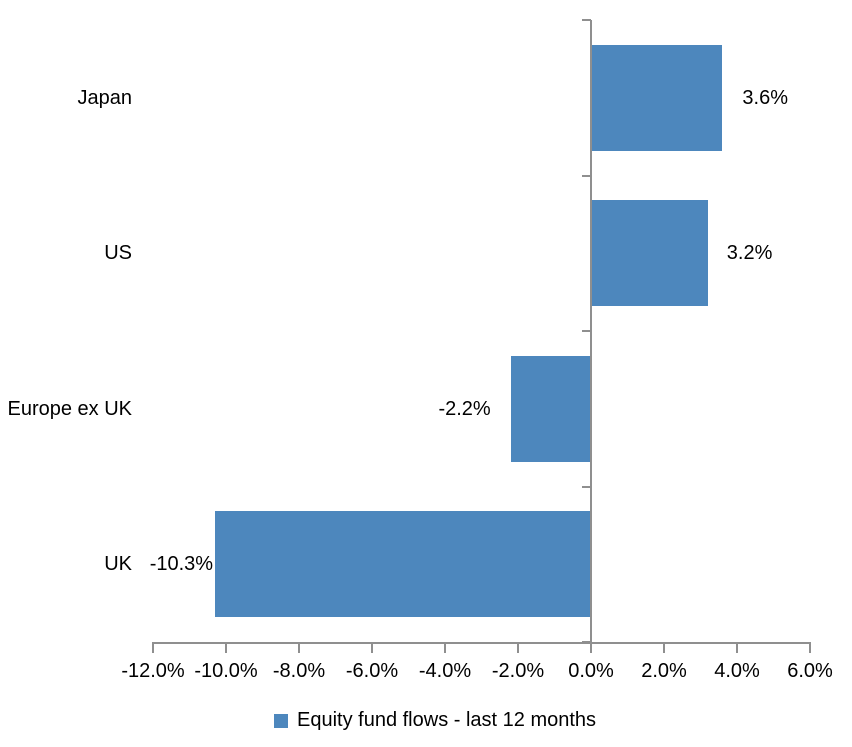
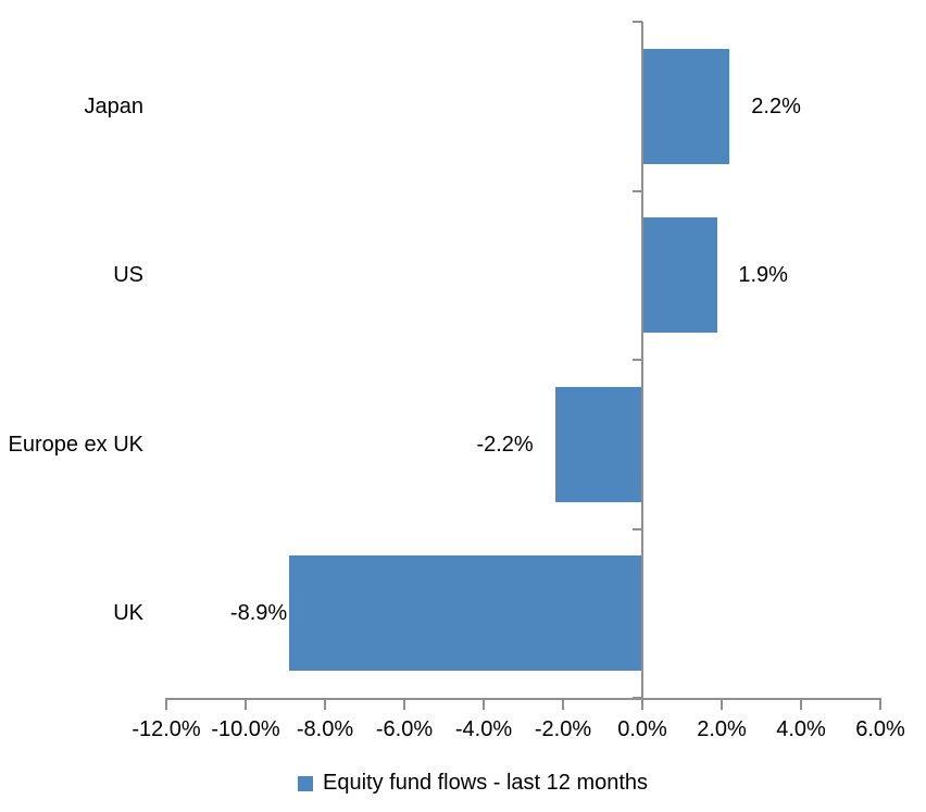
Japan: 3.6% -> 2.2%
US: 3.2% -> 1.9%
UK: -10.3% -> -8.9%
